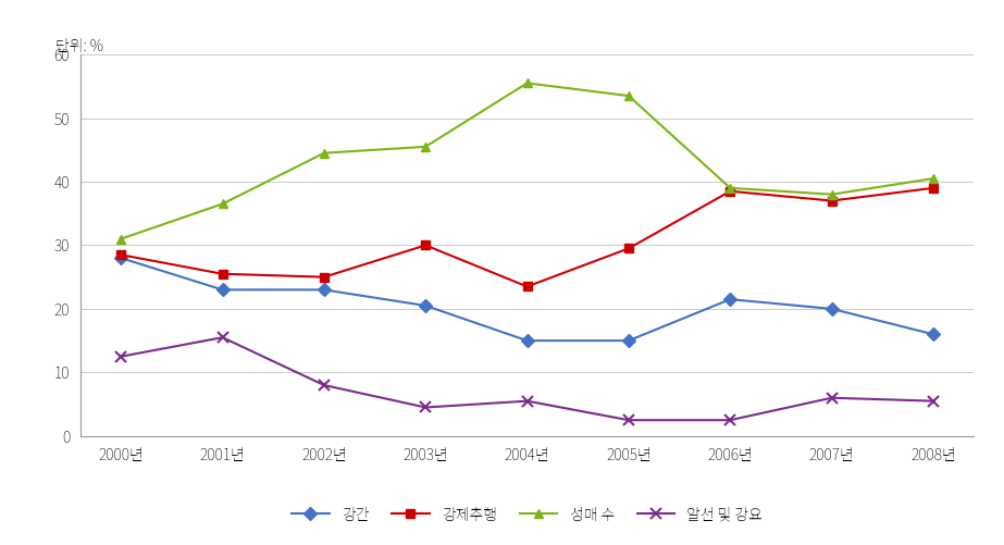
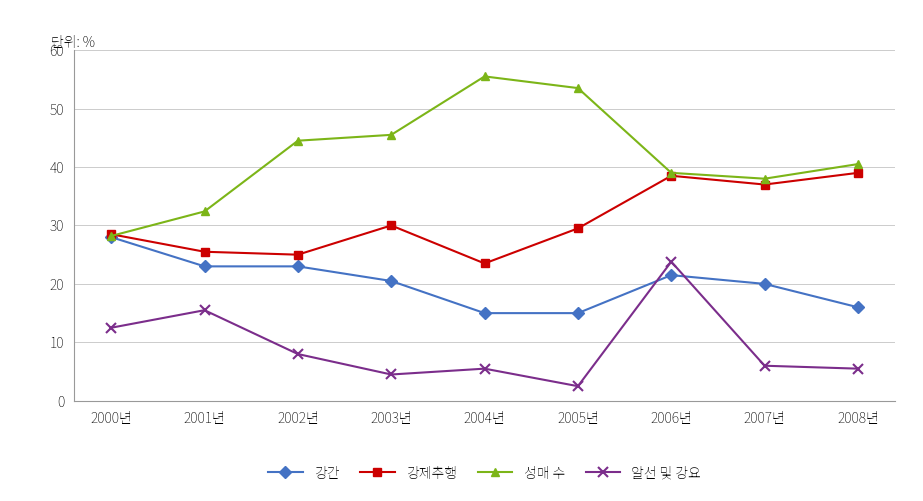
성매 수/2000년: 31.0 -> 28.2
성매 수/2001년: 36.5 -> 32.4
알선 및 강요/2006년: 2.5 -> 23.8
